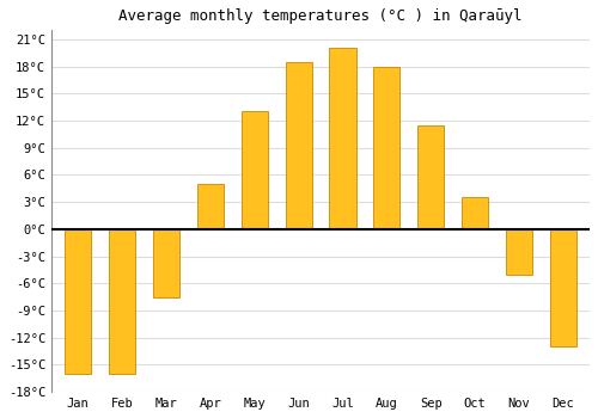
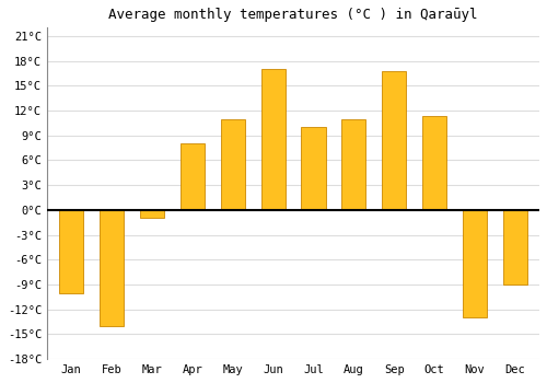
Jan: -16.0°C -> -10.0°C
Feb: -16.0°C -> -14.0°C
Mar: -7.5°C -> -1.0°C
Apr: 5.0°C -> 8.0°C
May: 13.0°C -> 11.0°C
Jun: 18.5°C -> 17.0°C
Jul: 20.0°C -> 10.0°C
Aug: 18.0°C -> 11.0°C
Sep: 11.5°C -> 16.8°C
Oct: 3.5°C -> 11.4°C
Nov: -5.0°C -> -13.0°C
Dec: -13.0°C -> -9.0°C
